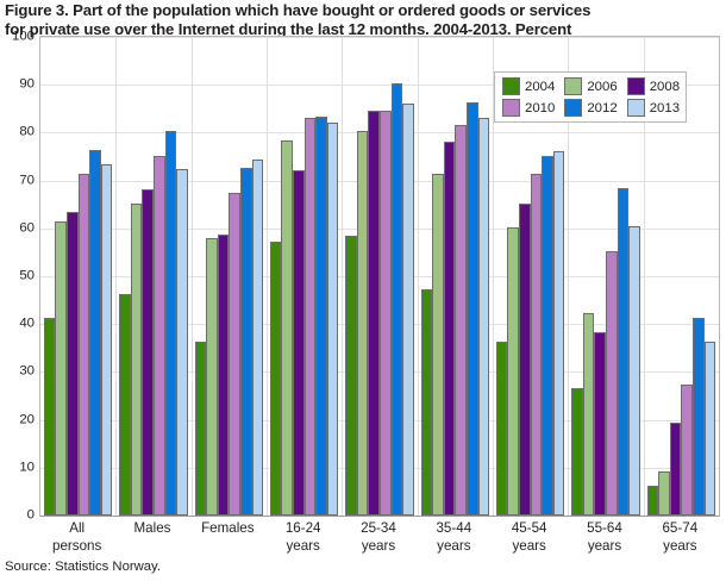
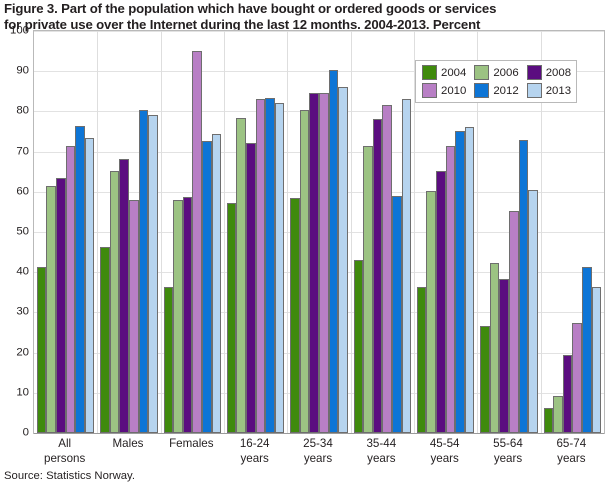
2010/Males: 75 -> 58
2013/Males: 72 -> 79
2010/Females: 67 -> 95
2004/35-44 years: 47 -> 43
2012/35-44 years: 86 -> 59
2012/55-64 years: 68 -> 73
